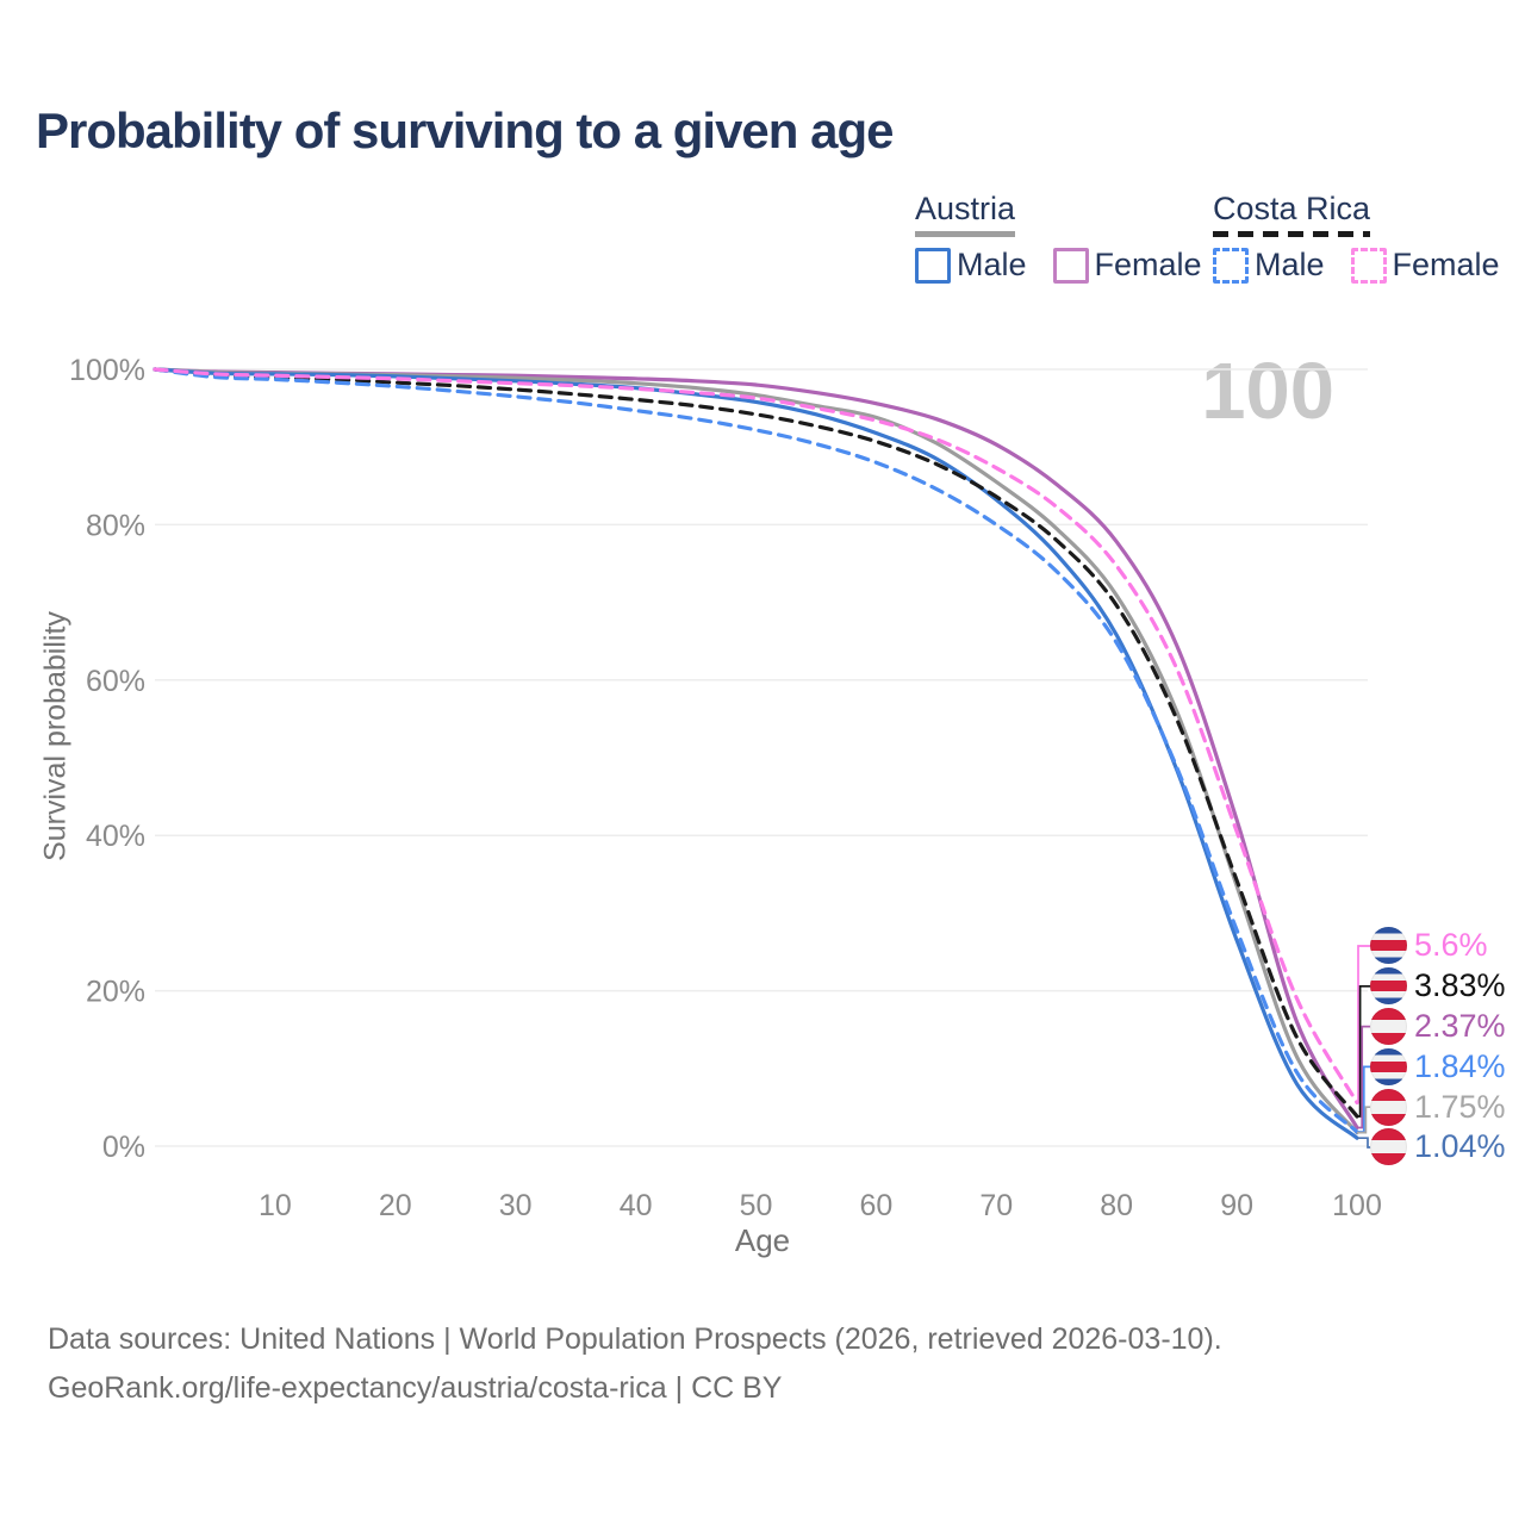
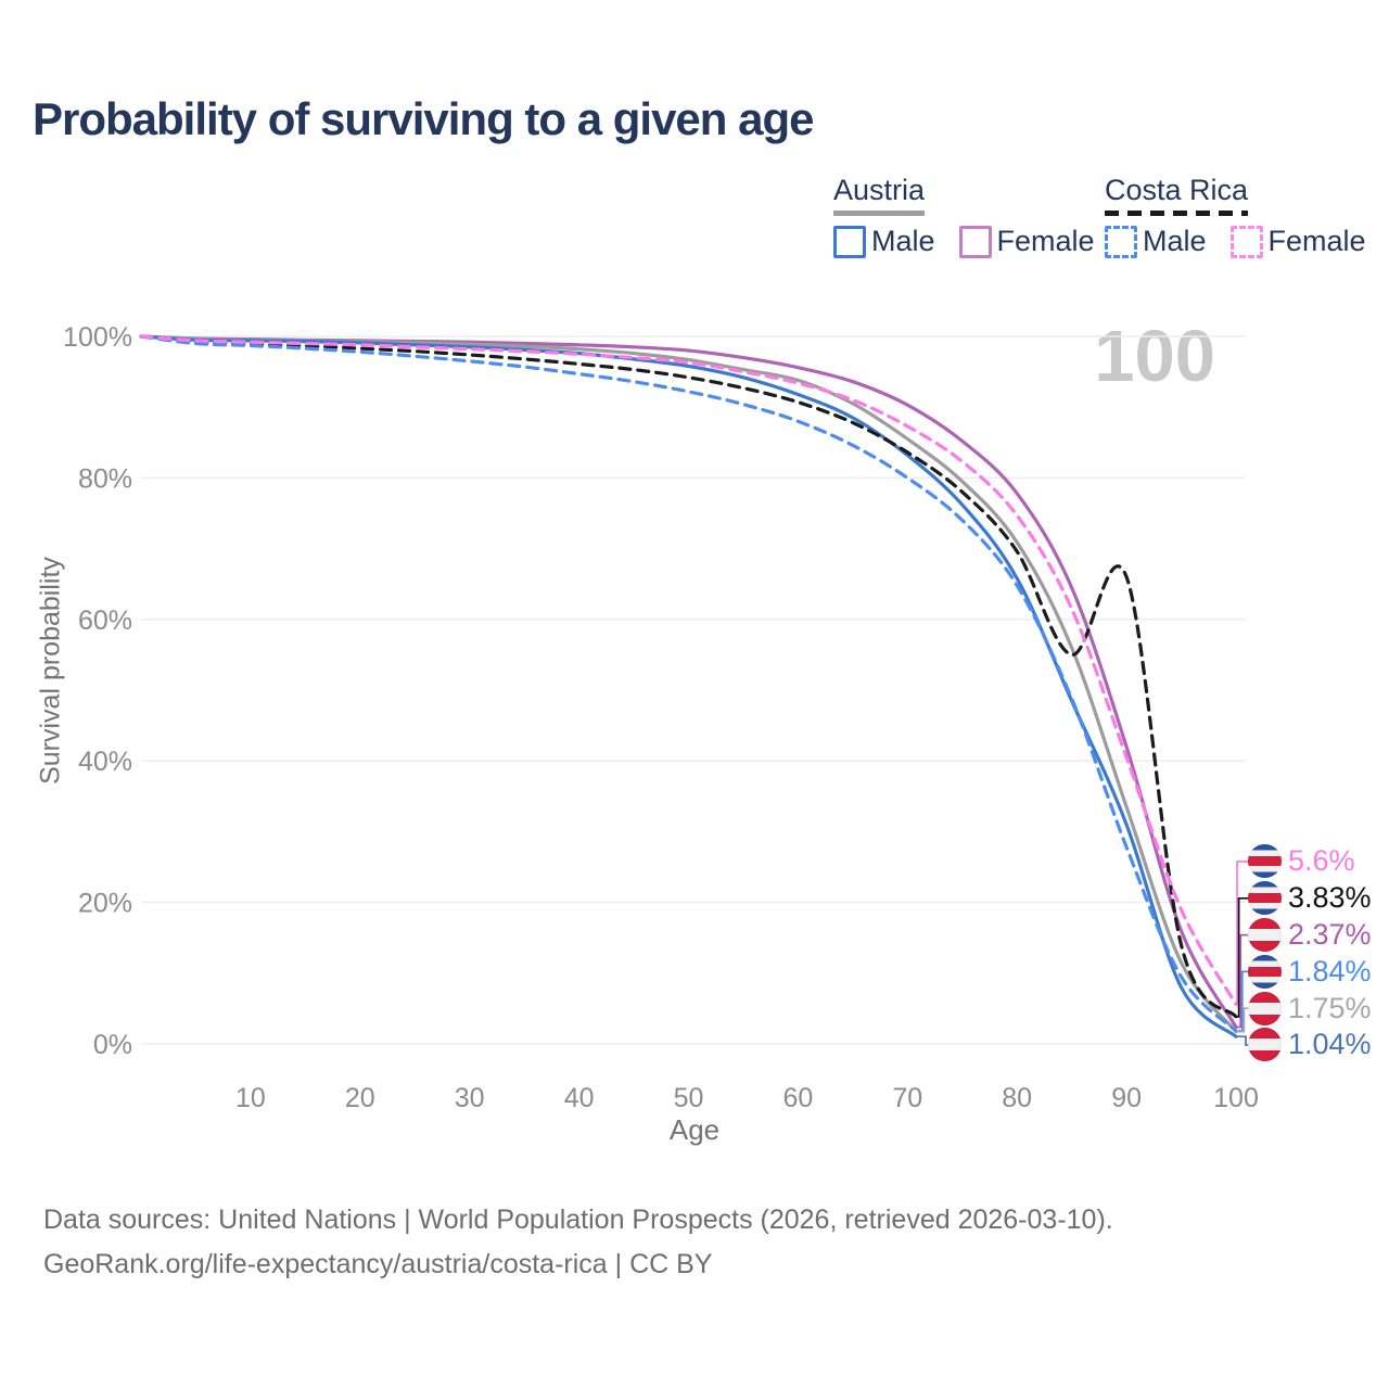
Austria Male/90: 26% -> 31%
Costa Rica/90: 34% -> 66%
